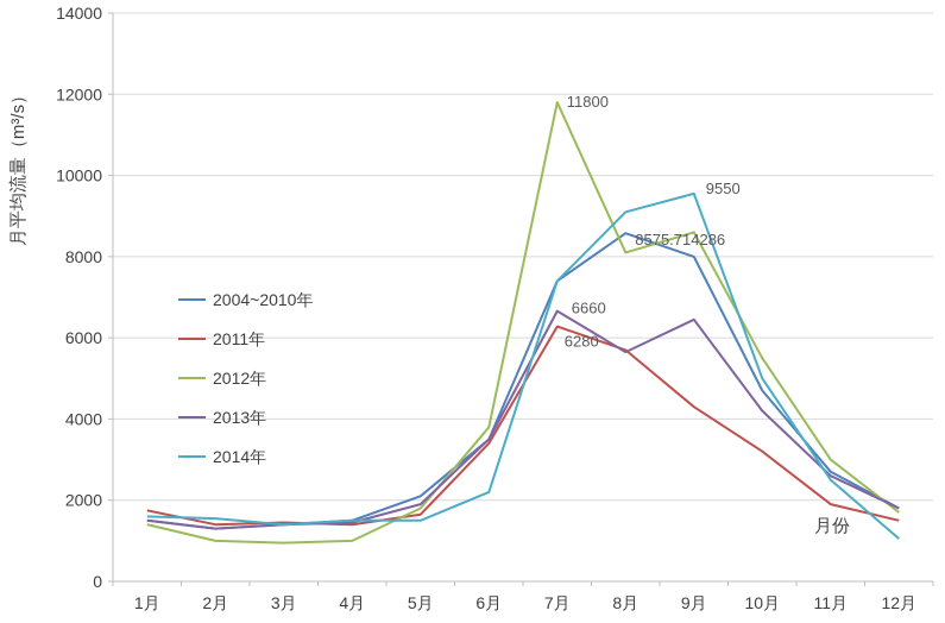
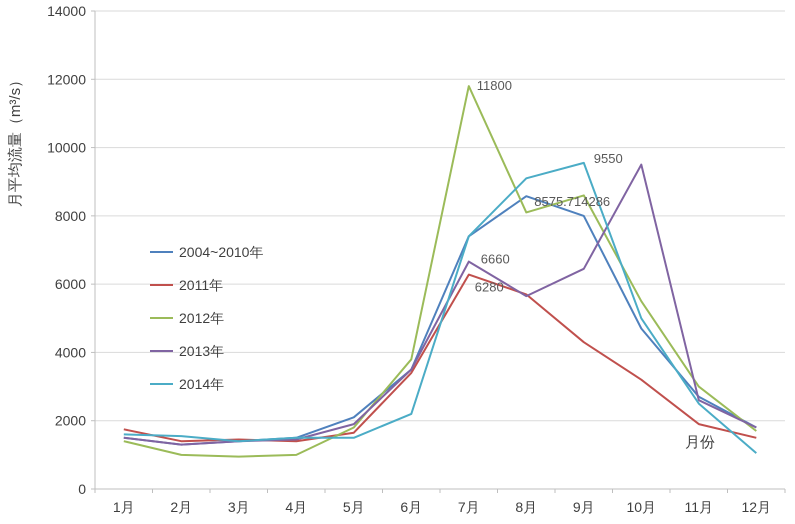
2013年/10月: 4200 -> 9500
